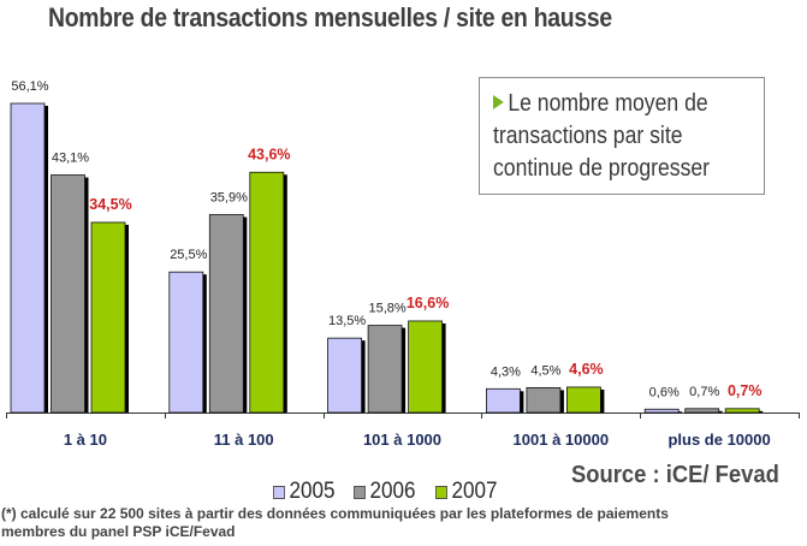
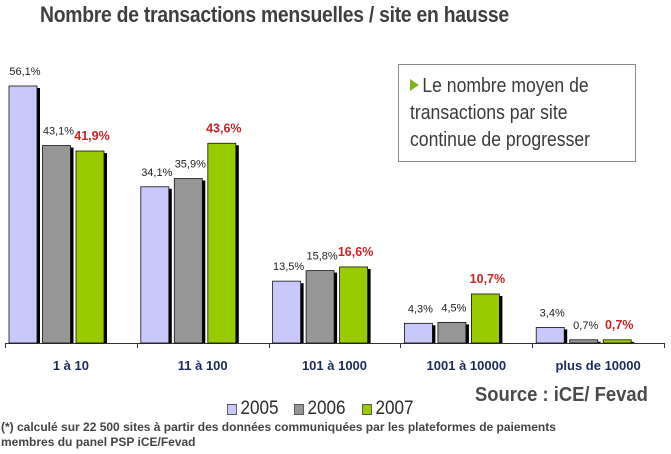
2007/1 à 10: 34,5% -> 41,9%
2005/11 à 100: 25,5% -> 34,1%
2007/1001 à 10000: 4,6% -> 10,7%
2005/plus de 10000: 0,6% -> 3,4%
